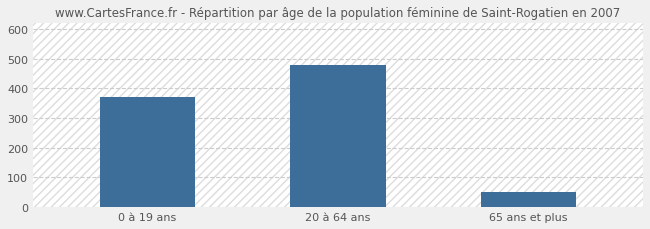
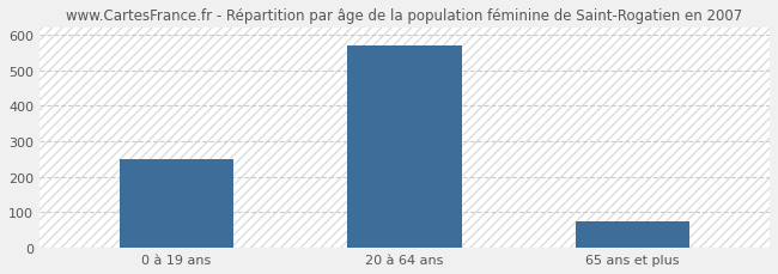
0 à 19 ans: 370 -> 250
20 à 64 ans: 480 -> 570
65 ans et plus: 50 -> 73
